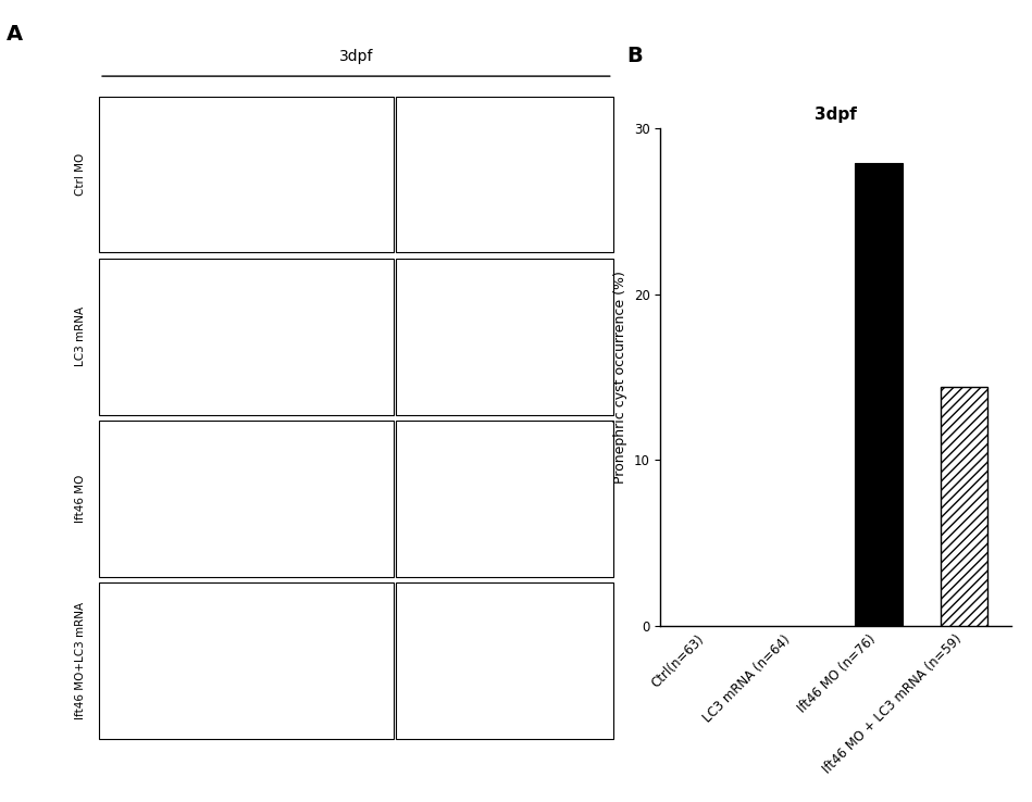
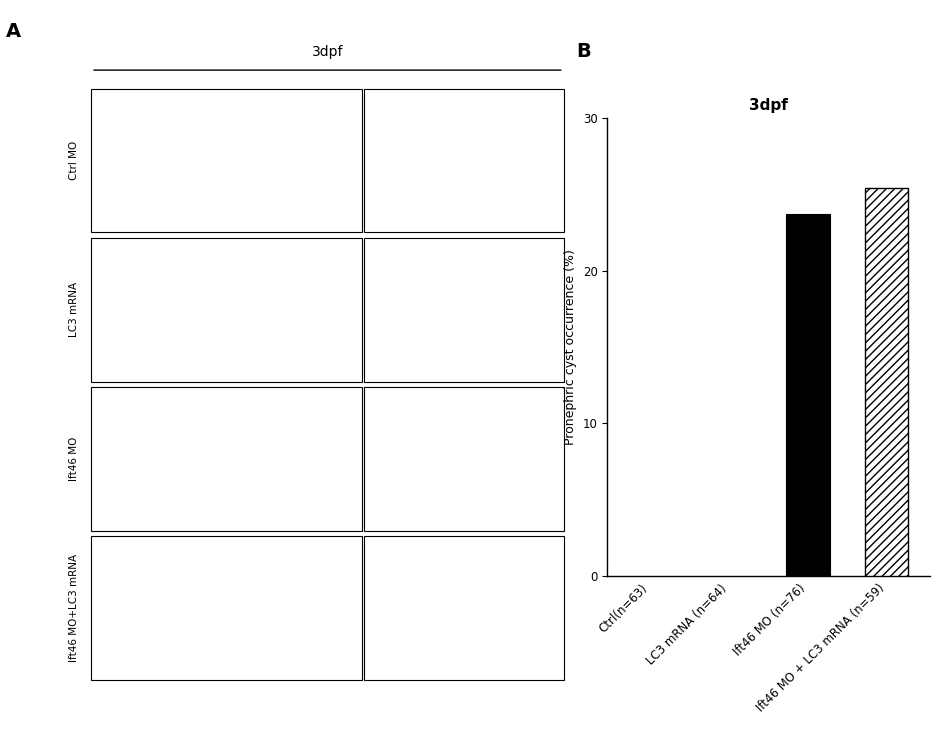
Ift46 MO (n=76): 27.9 -> 23.7
Ift46 MO + LC3 mRNA (n=59): 14.4 -> 25.4
